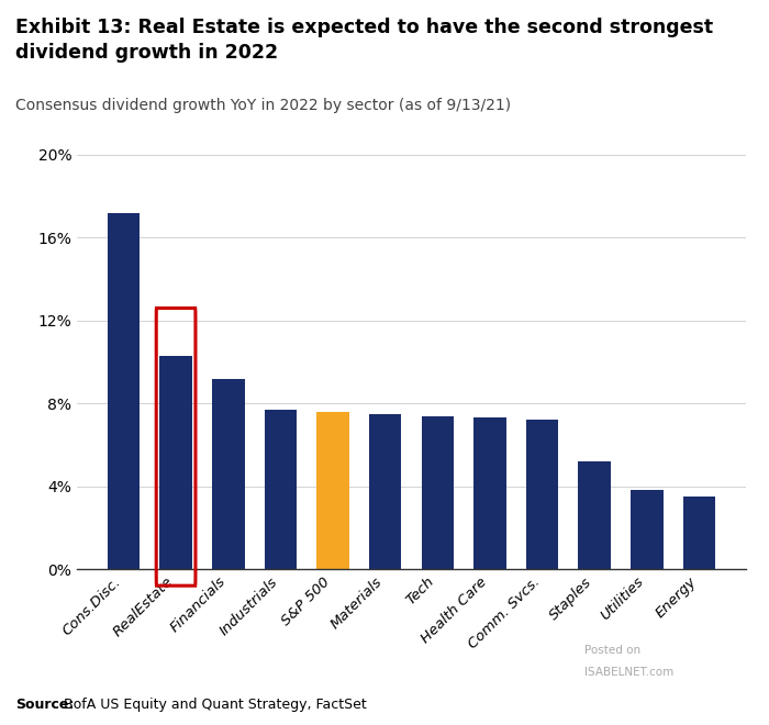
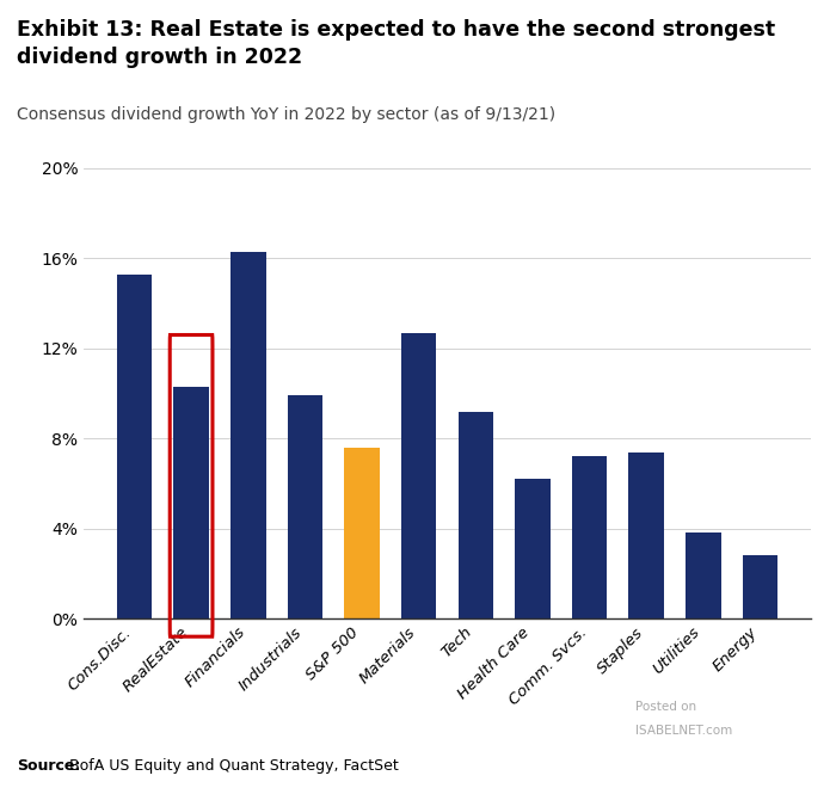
Cons.Disc.: 17.2% -> 15.3%
Financials: 9.2% -> 16.3%
Industrials: 7.7% -> 9.9%
Materials: 7.5% -> 12.7%
Tech: 7.4% -> 9.2%
Health Care: 7.3% -> 6.2%
Staples: 5.2% -> 7.4%
Energy: 3.5% -> 2.8%
